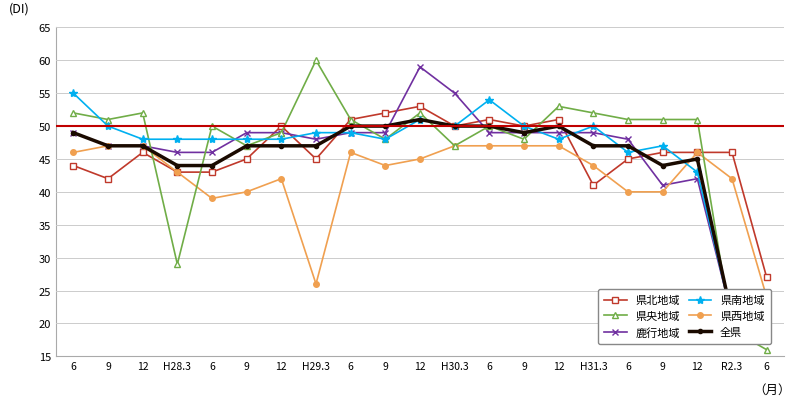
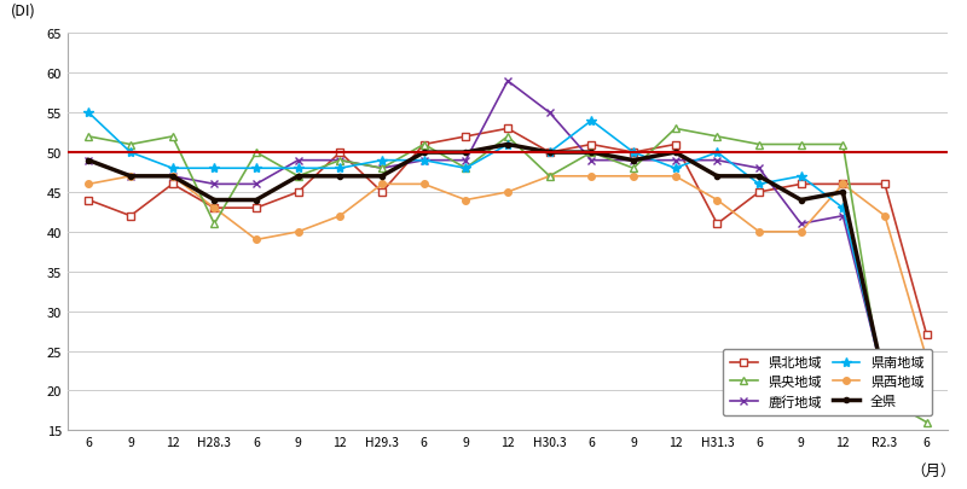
県央地域/H28.3: 29 -> 41
県西地域/H29.3: 26 -> 46
県央地域/H29.3: 60 -> 48
